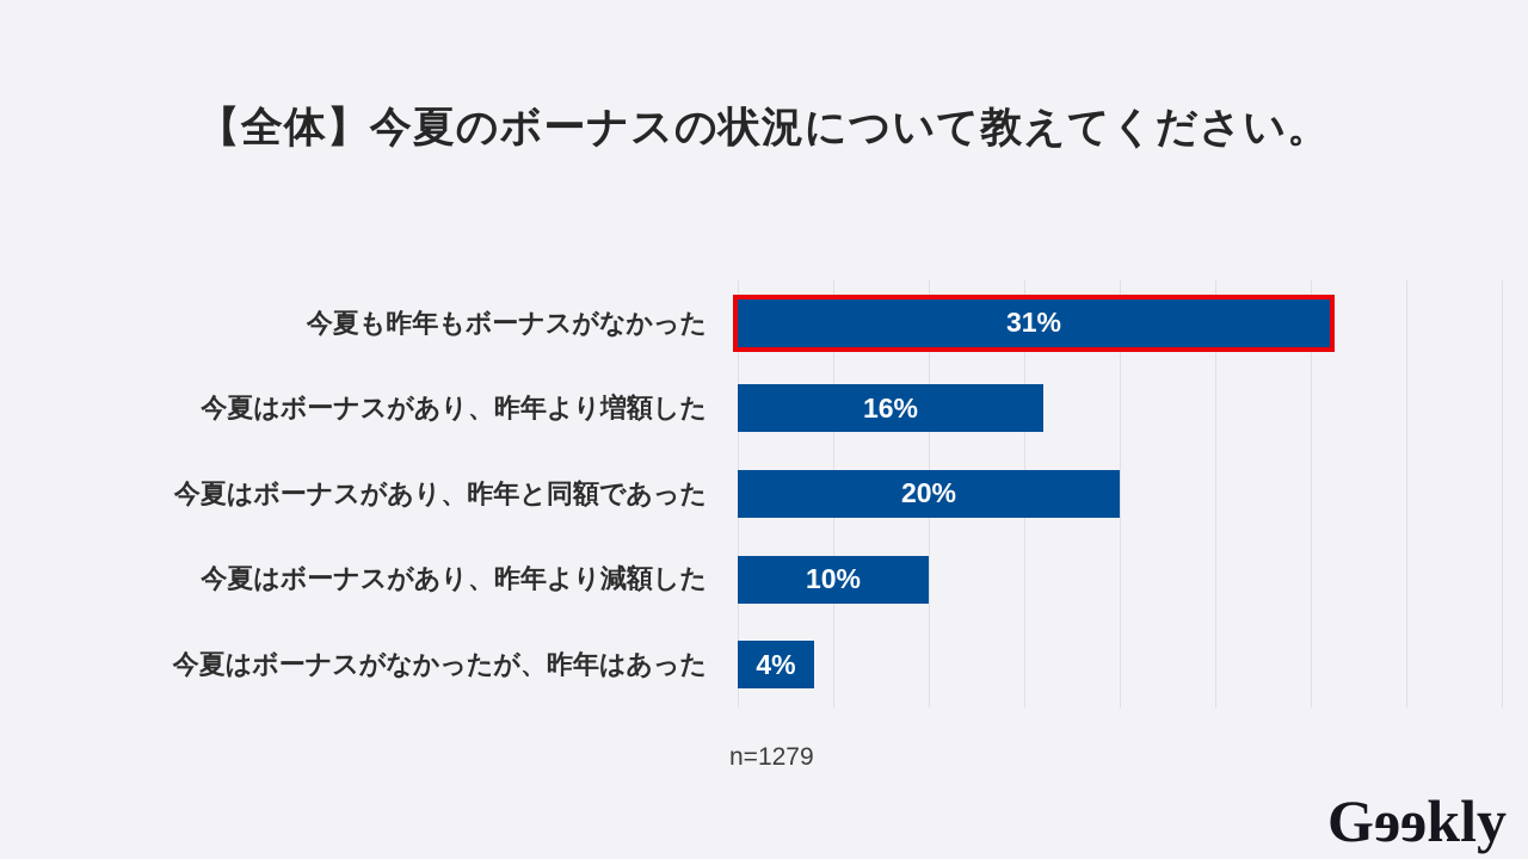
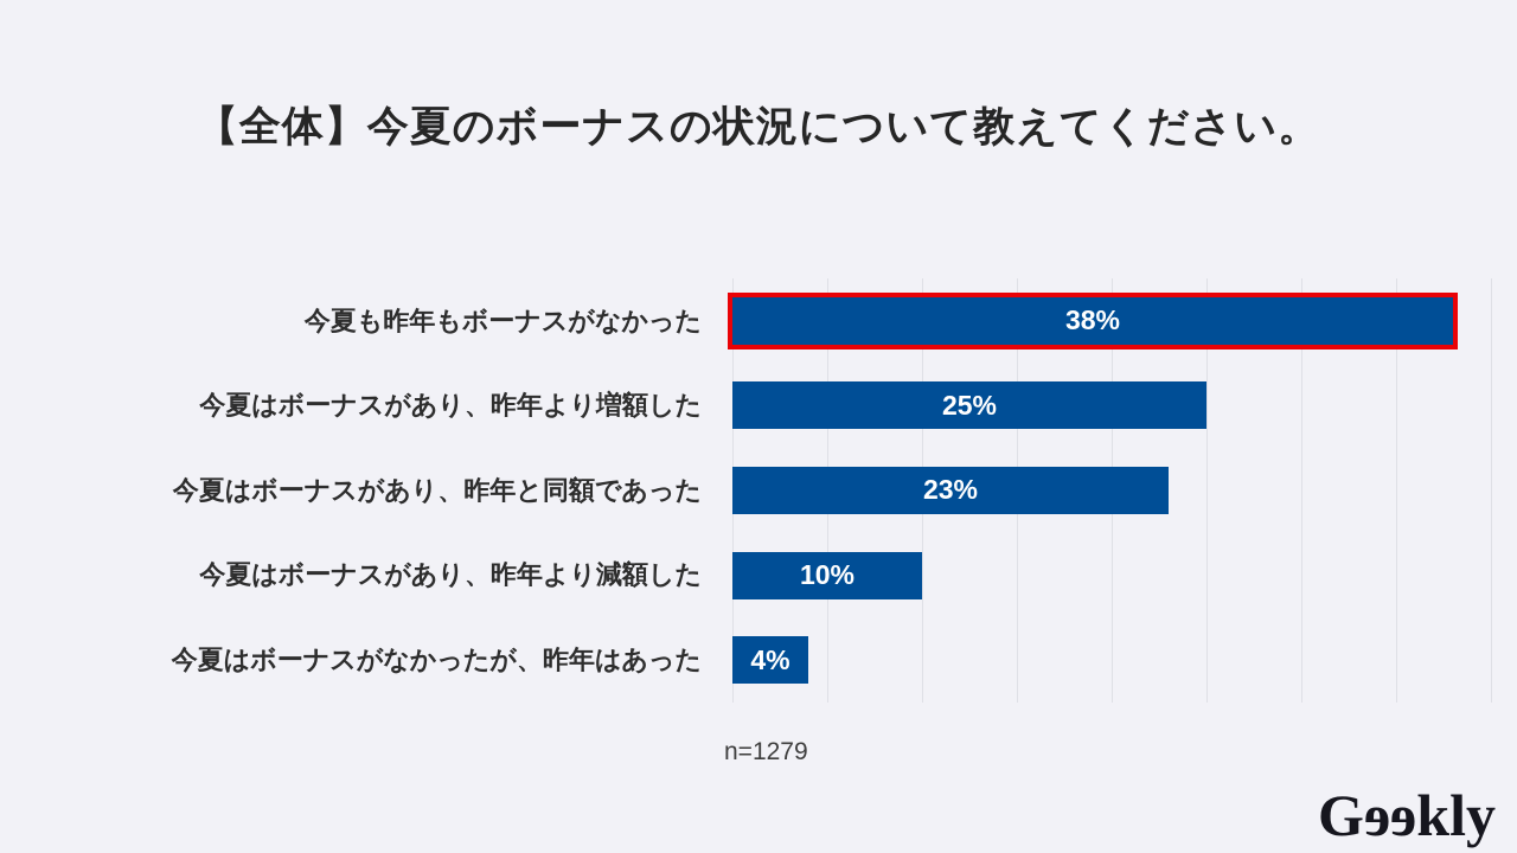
今夏も昨年もボーナスがなかった: 31% -> 38%
今夏はボーナスがあり、昨年より増額した: 16% -> 25%
今夏はボーナスがあり、昨年と同額であった: 20% -> 23%
